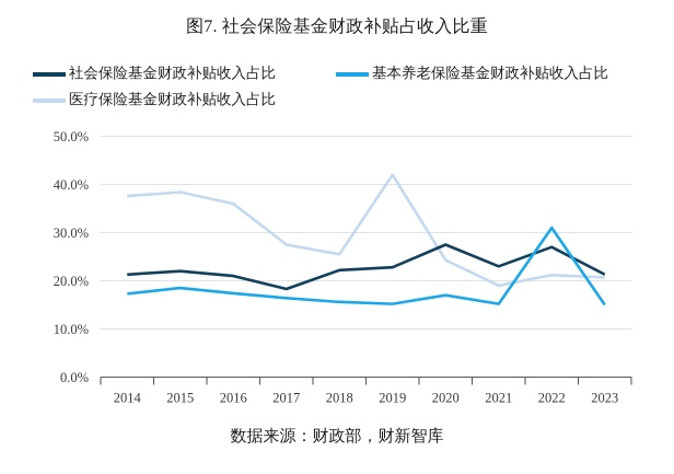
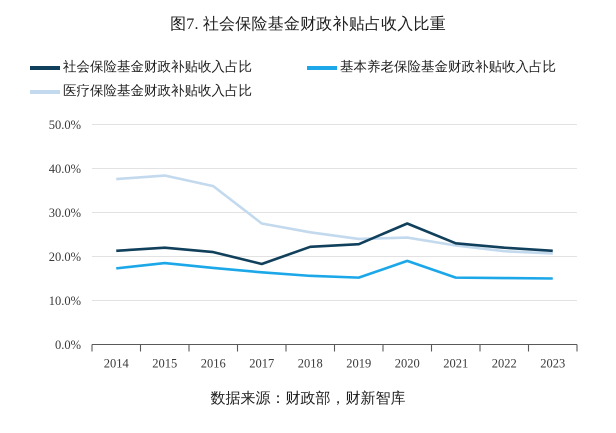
医疗保险基金财政补贴收入占比/2019: 42% -> 24%
基本养老保险基金财政补贴收入占比/2020: 17% -> 19%
医疗保险基金财政补贴收入占比/2021: 19% -> 22%
社会保险基金财政补贴收入占比/2022: 27% -> 22%
基本养老保险基金财政补贴收入占比/2022: 31% -> 15%
